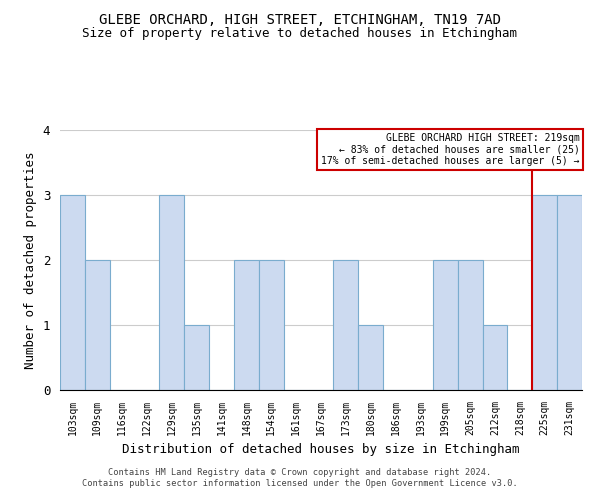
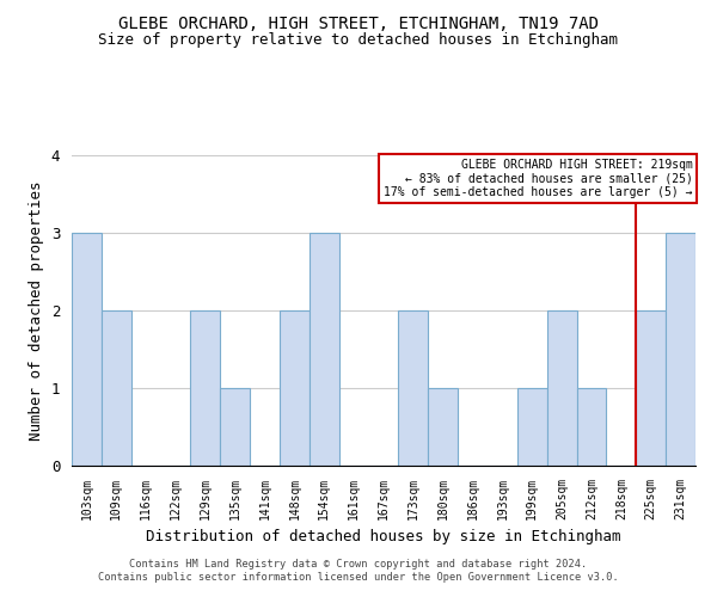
129sqm: 3 -> 2
154sqm: 2 -> 3
199sqm: 2 -> 1
225sqm: 3 -> 2
